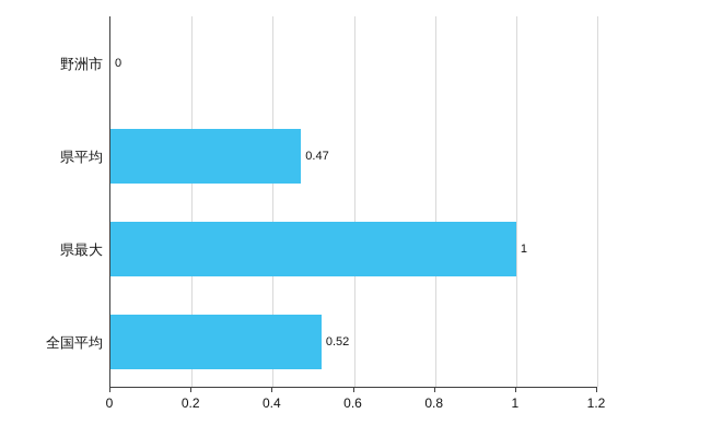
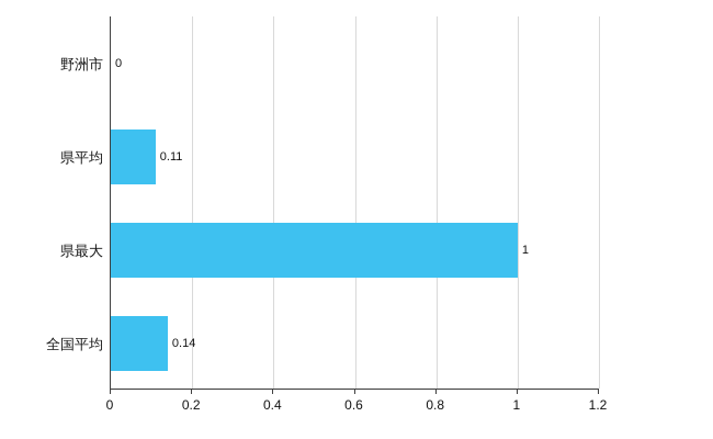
県平均: 0.47 -> 0.11
全国平均: 0.52 -> 0.14
